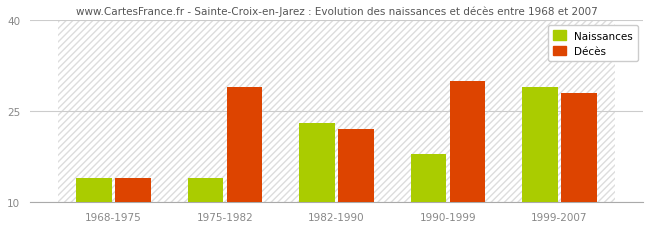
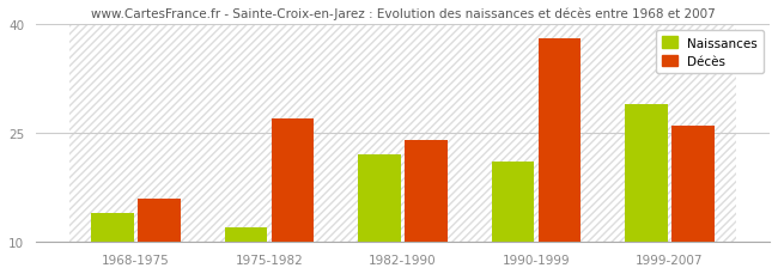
Décès/1968-1975: 14 -> 16
Naissances/1975-1982: 14 -> 12
Décès/1975-1982: 29 -> 27
Naissances/1982-1990: 23 -> 22
Décès/1982-1990: 22 -> 24
Naissances/1990-1999: 18 -> 21
Décès/1990-1999: 30 -> 38
Décès/1999-2007: 28 -> 26
